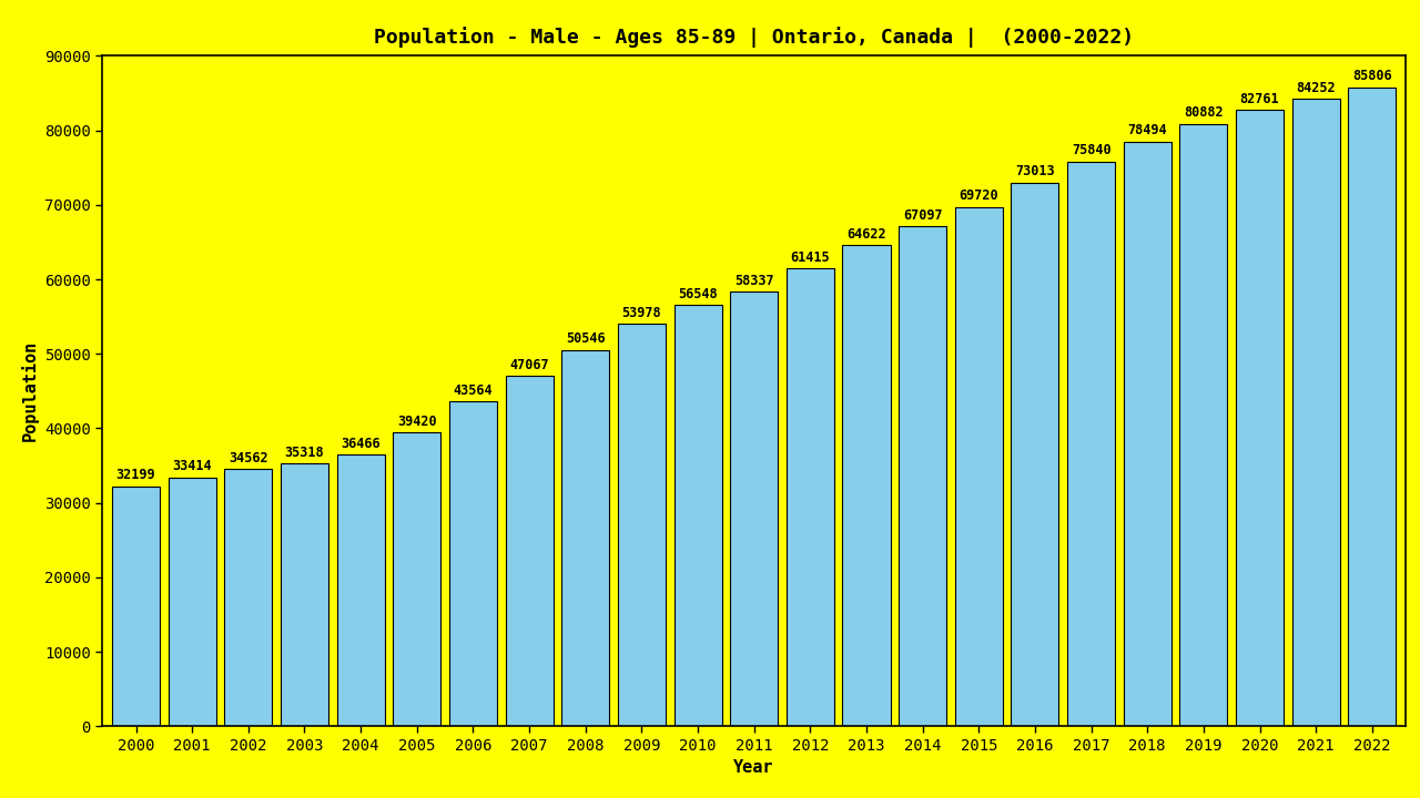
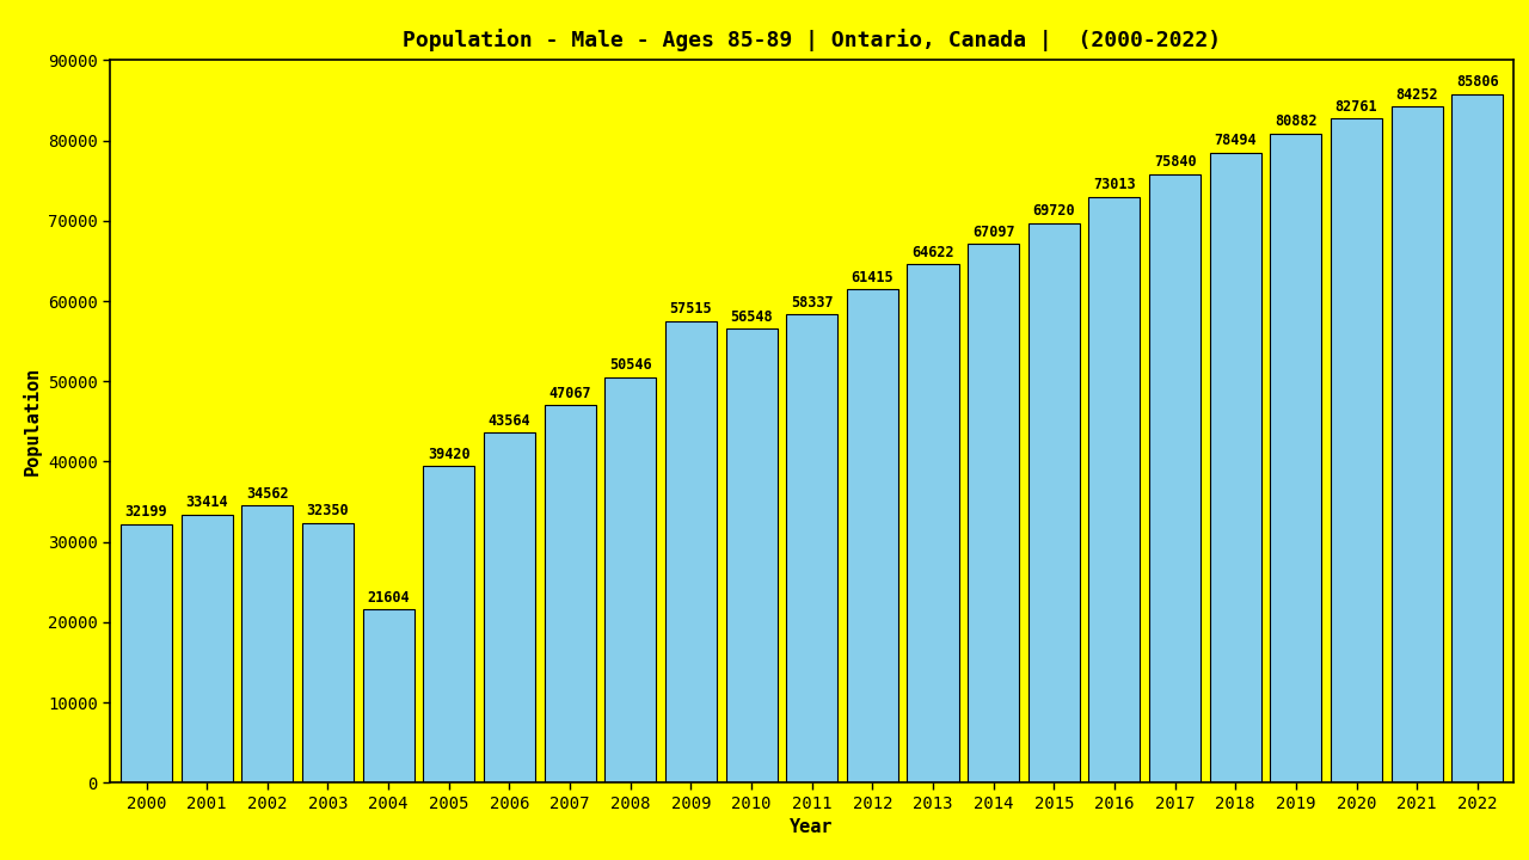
2003: 35318 -> 32350
2004: 36466 -> 21604
2009: 53978 -> 57515
